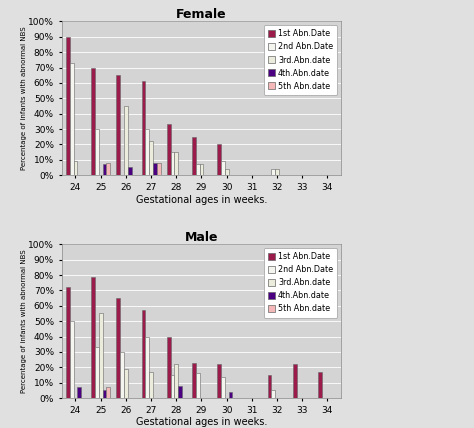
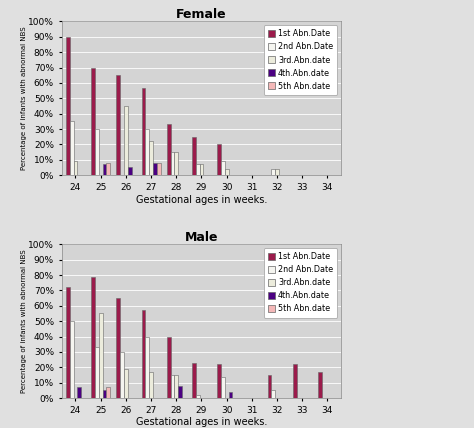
Female/2nd Abn.Date/24: 73% -> 35%
Female/1st Abn.Date/27: 61% -> 57%
Male/3rd.Abn.date/28: 22% -> 15%
Male/2nd Abn.Date/29: 16% -> 2%
